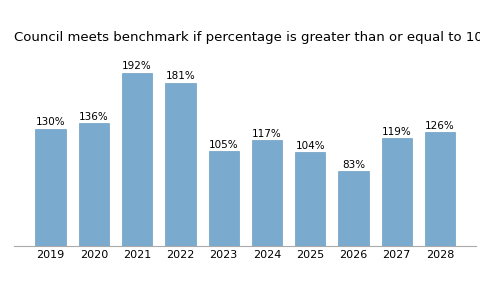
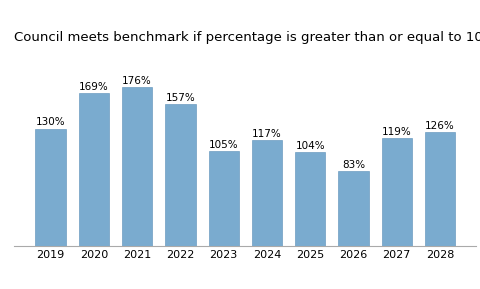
2020: 136% -> 169%
2021: 192% -> 176%
2022: 181% -> 157%
